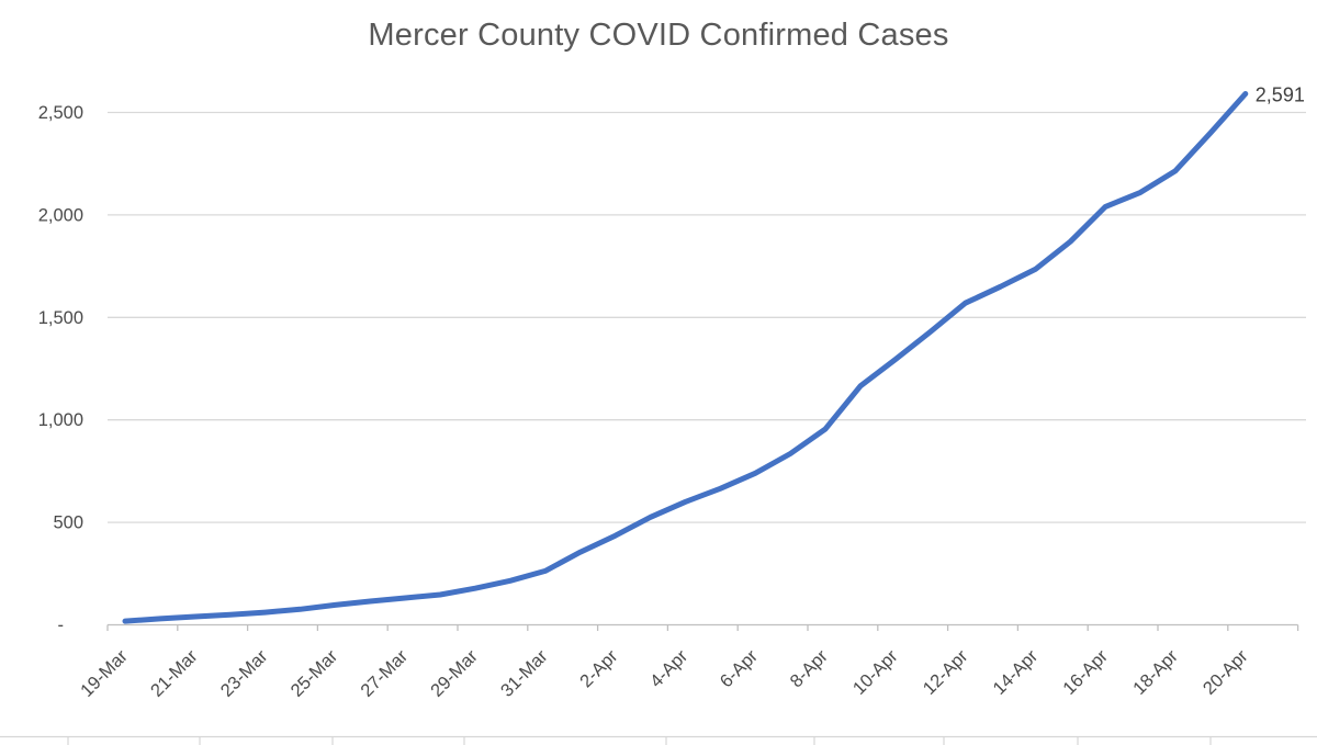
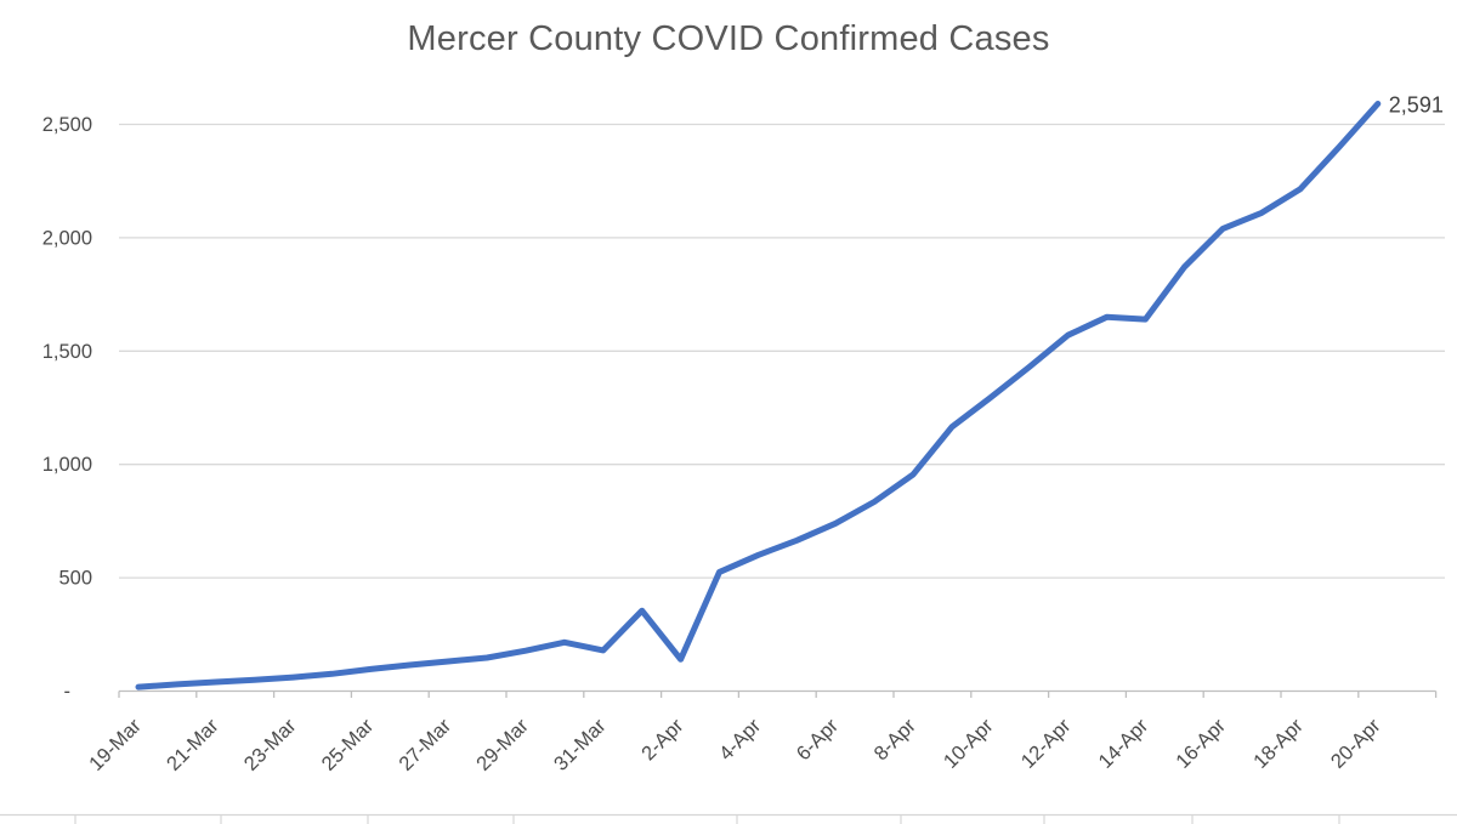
31-Mar: 260 -> 180
2-Apr: 440 -> 140
14-Apr: 1740 -> 1640
